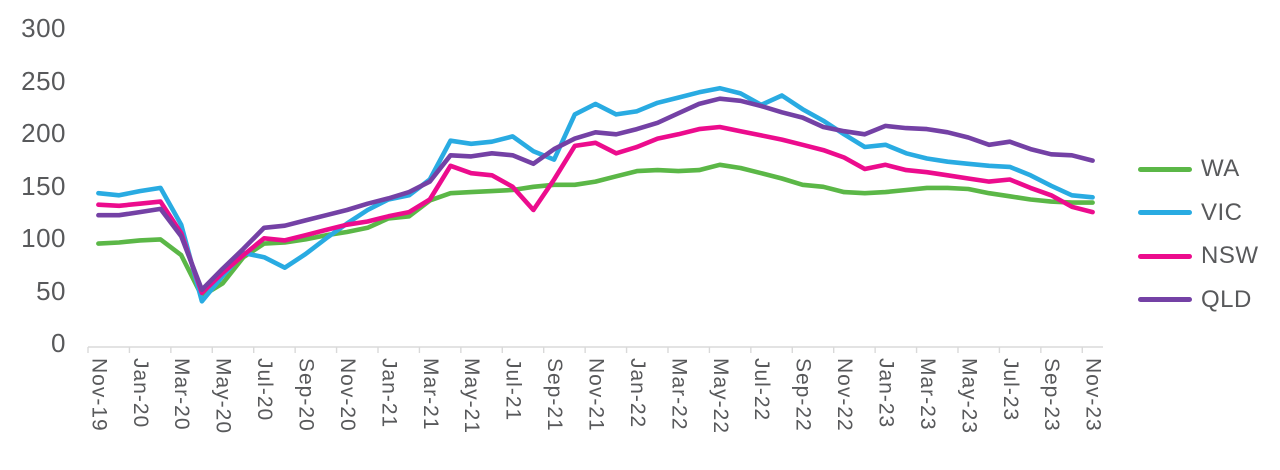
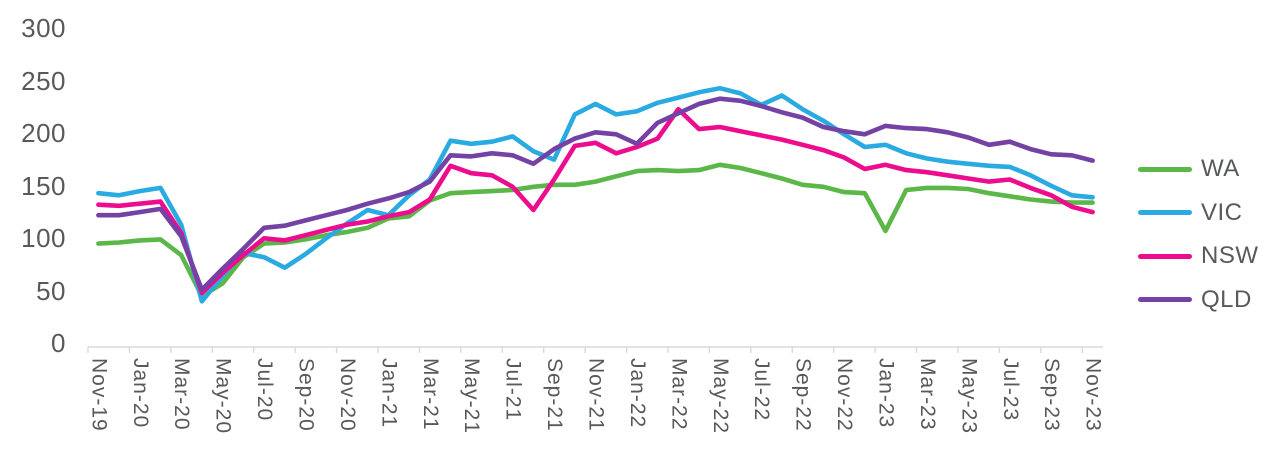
VIC/Jan-21: 137 -> 122
QLD/Jan-22: 204 -> 190
NSW/Mar-22: 199 -> 223
WA/Jan-23: 144 -> 107
